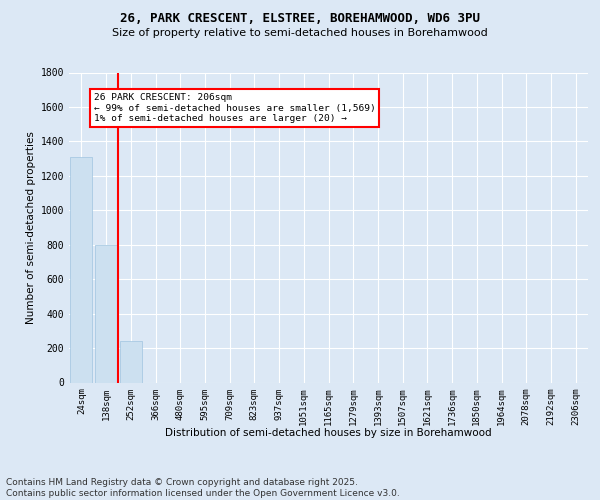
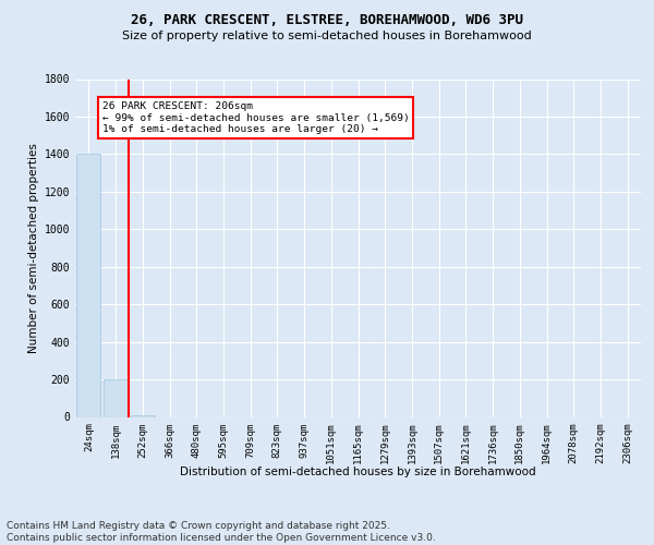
24sqm: 1310 -> 1400
138sqm: 800 -> 200
252sqm: 240 -> 10
